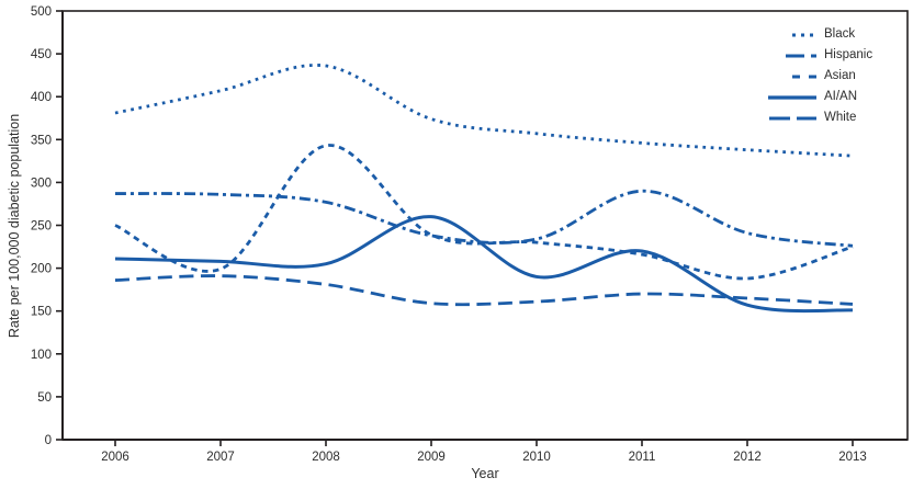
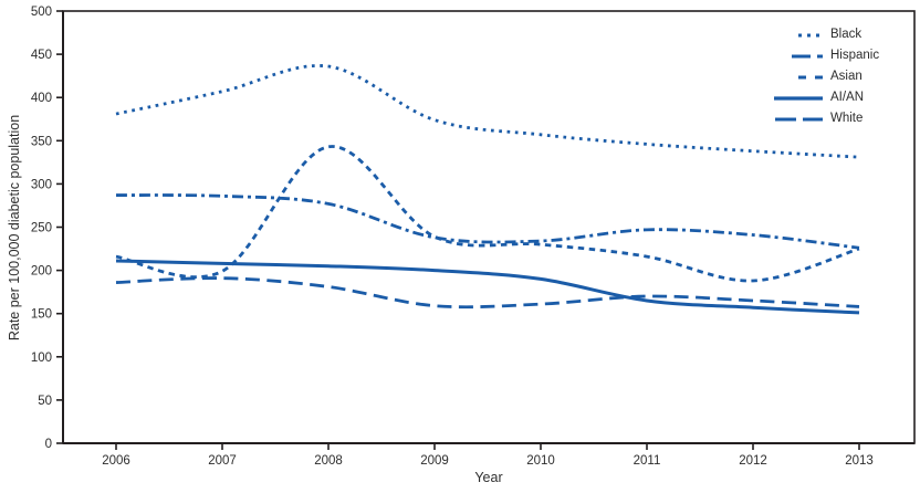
Asian/2006: 250 -> 220
AI/AN/2009: 260 -> 200
Hispanic/2011: 290 -> 250
AI/AN/2011: 220 -> 160
